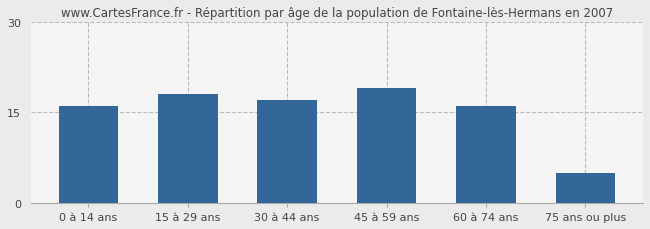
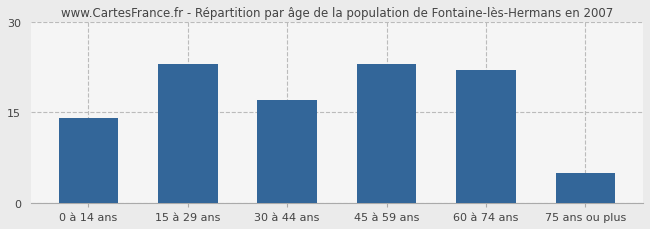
0 à 14 ans: 16 -> 14
15 à 29 ans: 18 -> 23
45 à 59 ans: 19 -> 23
60 à 74 ans: 16 -> 22
